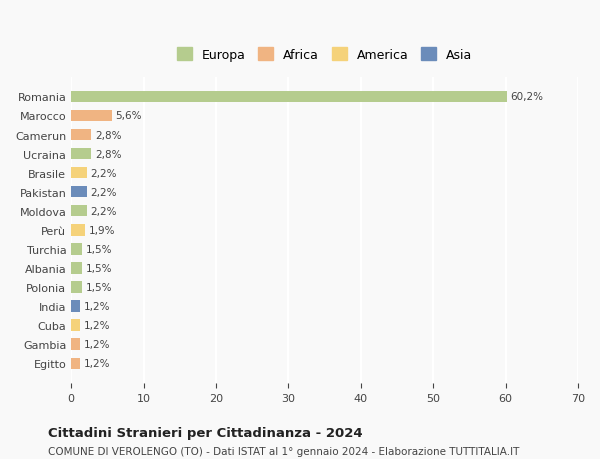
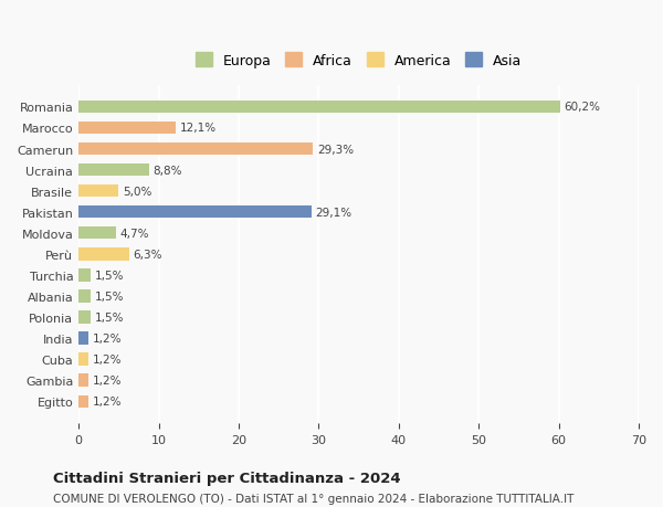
Marocco: 5,6% -> 12,1%
Camerun: 2,8% -> 29,3%
Ucraina: 2,8% -> 8,8%
Brasile: 2,2% -> 5,0%
Pakistan: 2,2% -> 29,1%
Moldova: 2,2% -> 4,7%
Perù: 1,9% -> 6,3%
